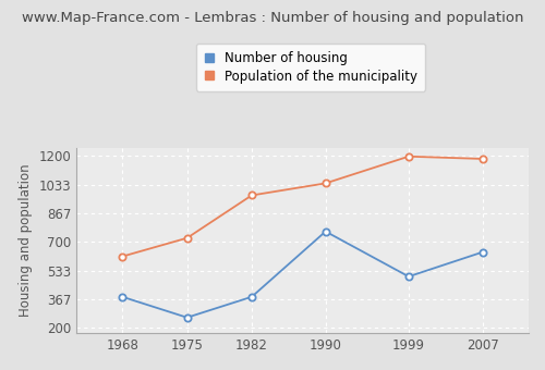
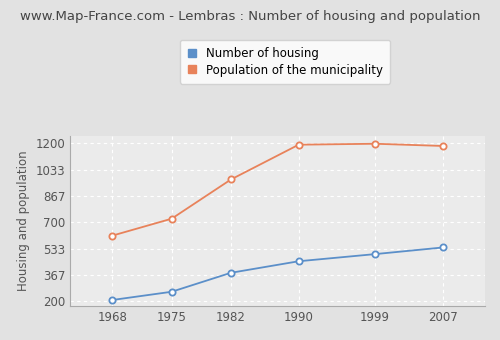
Number of housing/1968: 380 -> 210
Number of housing/1990: 760 -> 450
Population of the municipality/1990: 1040 -> 1190
Number of housing/2007: 640 -> 540
